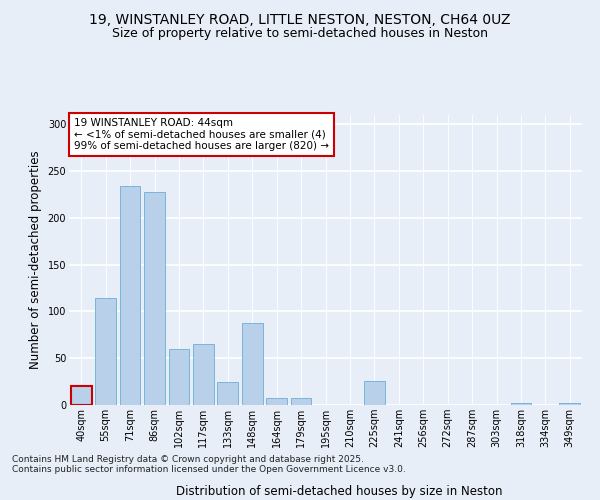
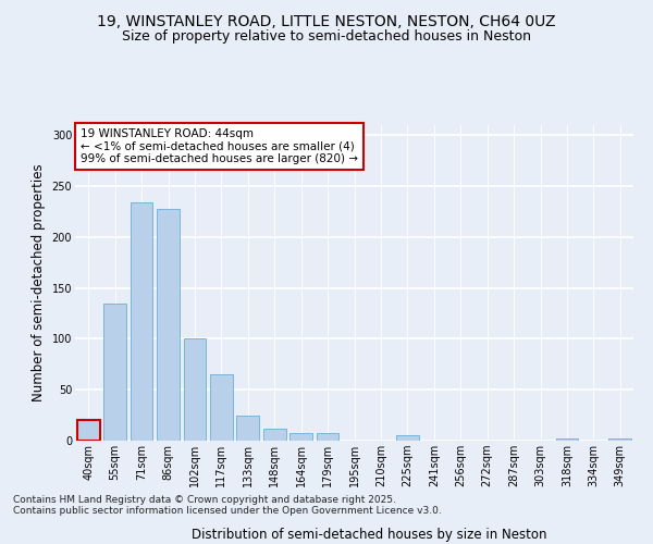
55sqm: 114 -> 135
102sqm: 60 -> 100
148sqm: 88 -> 12
225sqm: 26 -> 5
